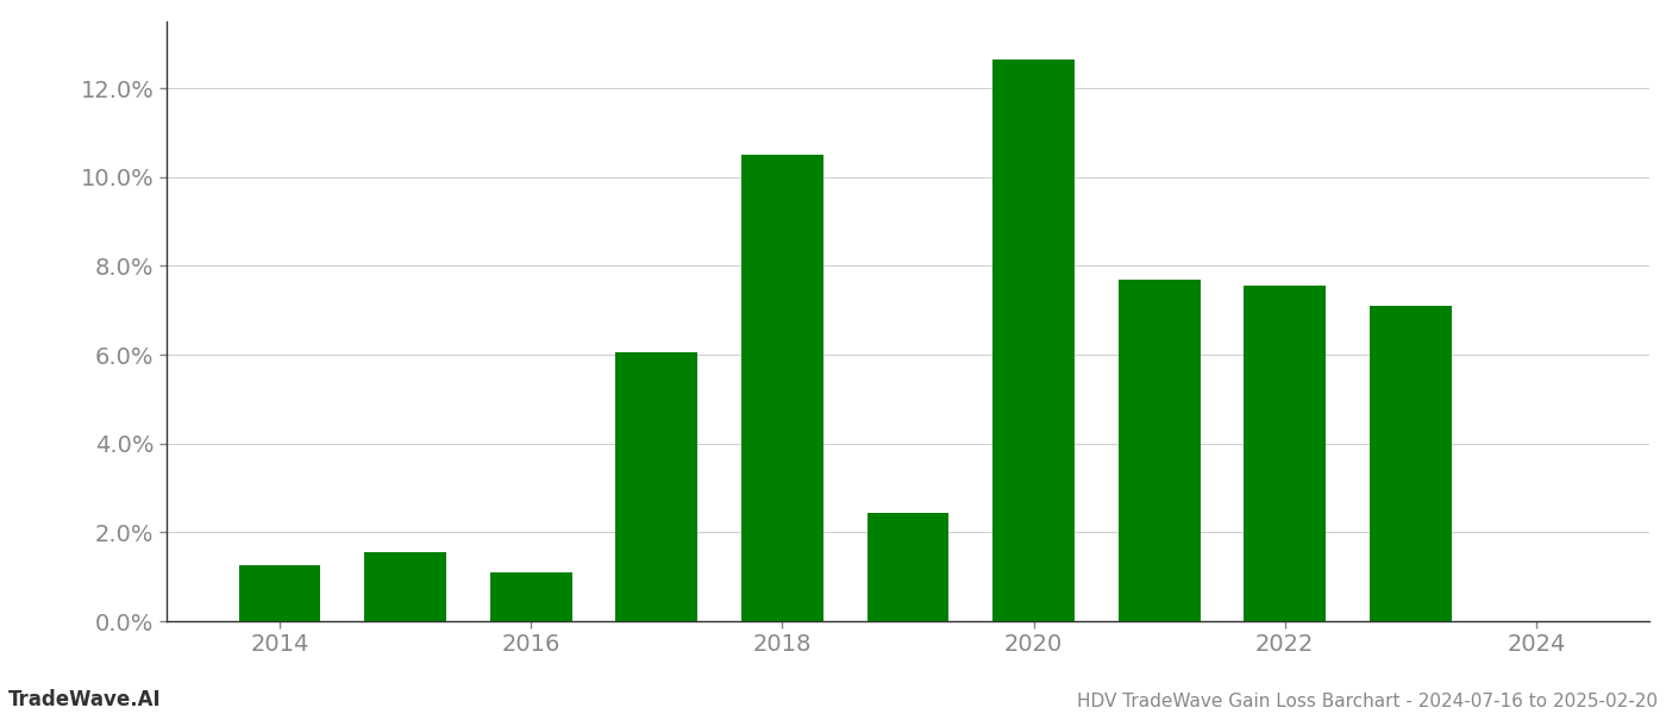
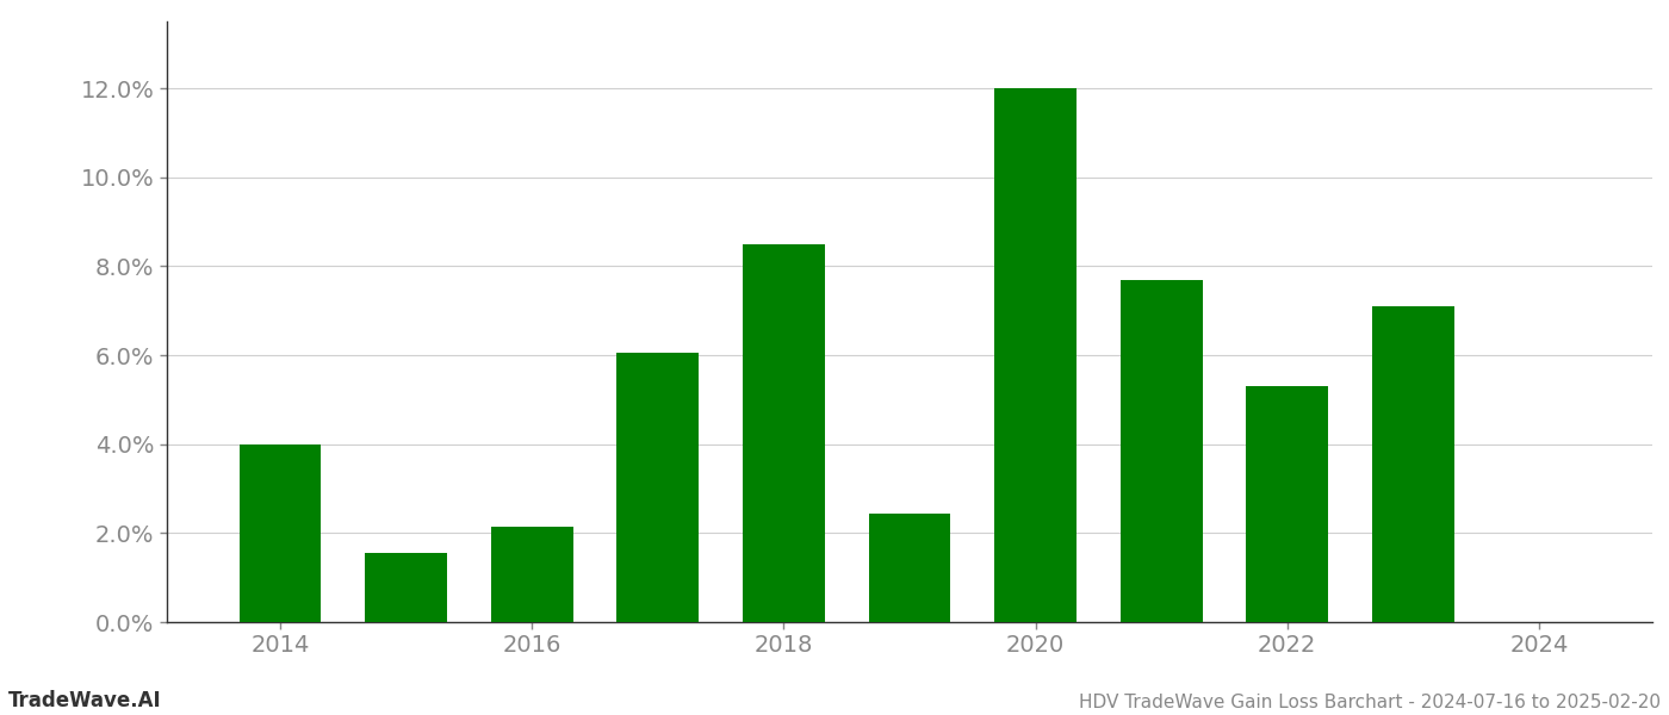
2014: 1.25% -> 4.00%
2016: 1.10% -> 2.15%
2018: 10.50% -> 8.50%
2020: 12.65% -> 12.00%
2022: 7.55% -> 5.30%
